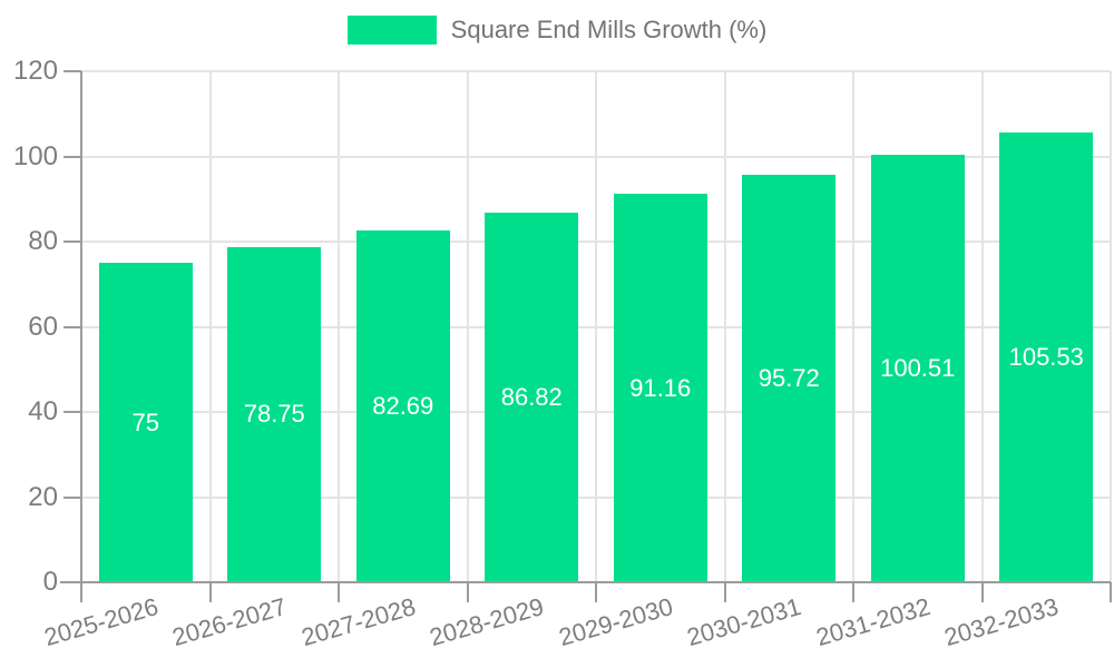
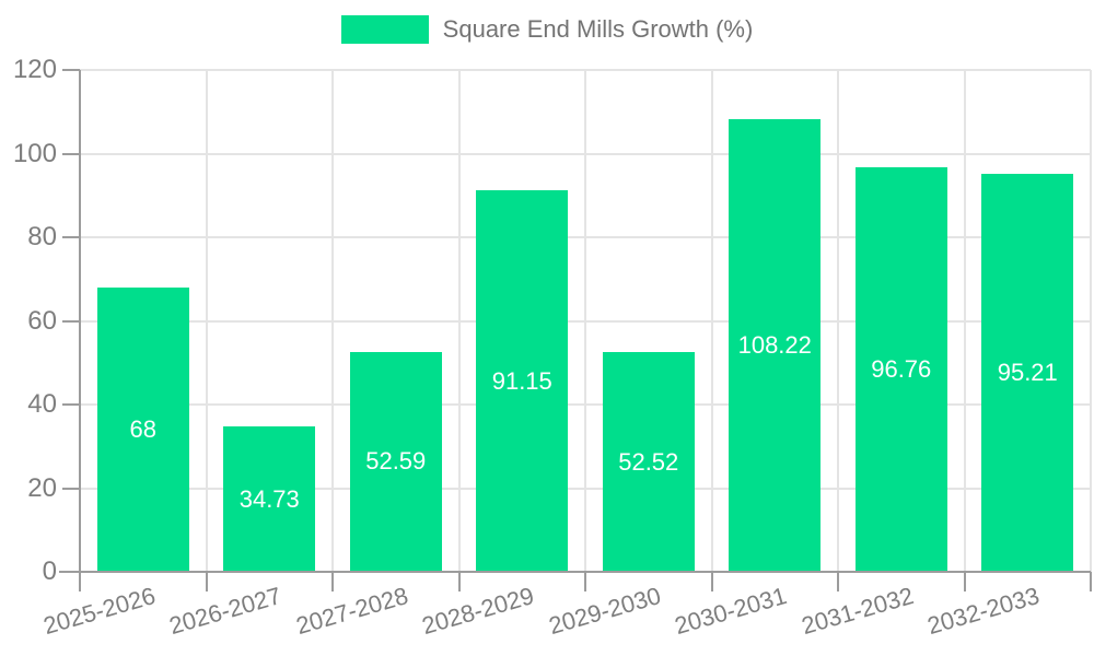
2025-2026: 75 -> 68
2026-2027: 78.75 -> 34.73
2027-2028: 82.69 -> 52.59
2028-2029: 86.82 -> 91.15
2029-2030: 91.16 -> 52.52
2030-2031: 95.72 -> 108.22
2031-2032: 100.51 -> 96.76
2032-2033: 105.53 -> 95.21
